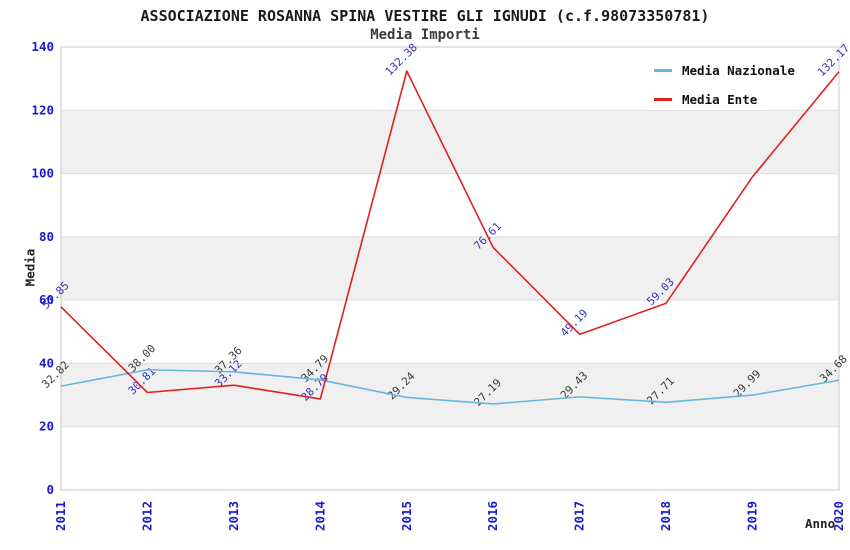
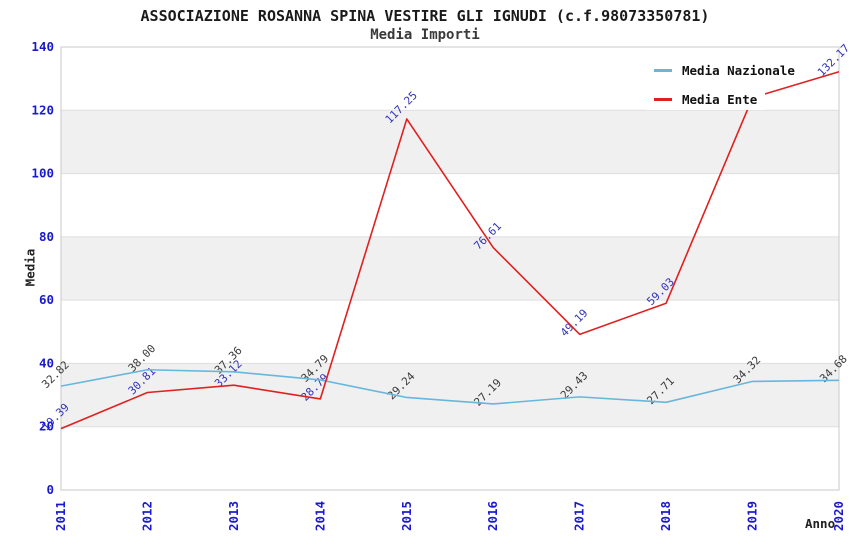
Media Ente/2011: 57.85 -> 19.39
Media Ente/2015: 132.38 -> 117.25
Media Nazionale/2019: 29.99 -> 34.32
Media Ente/2019: 99 -> 124
